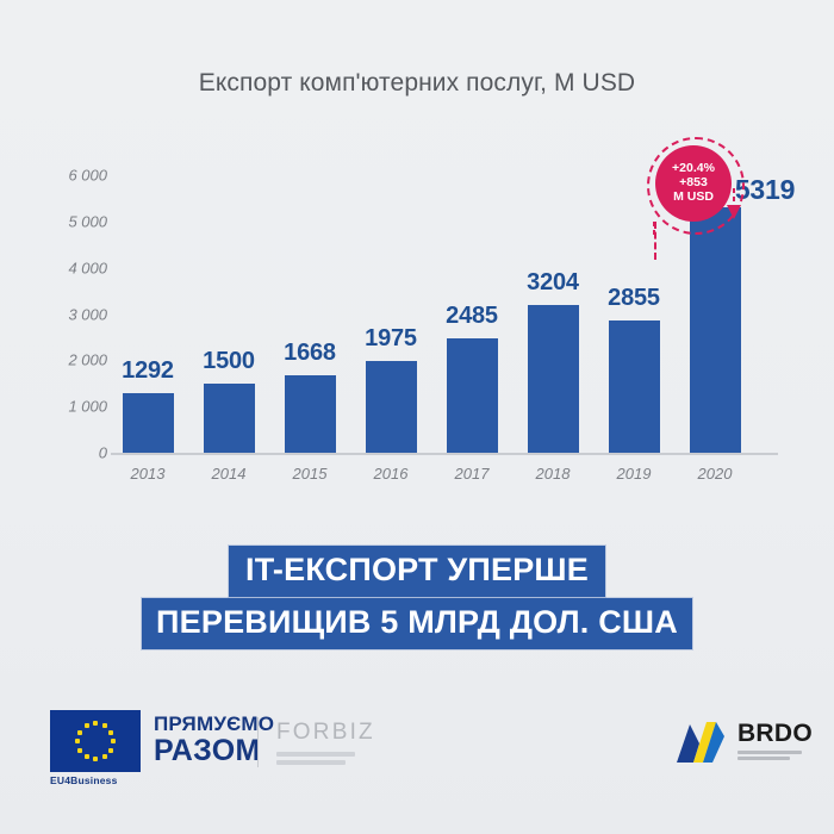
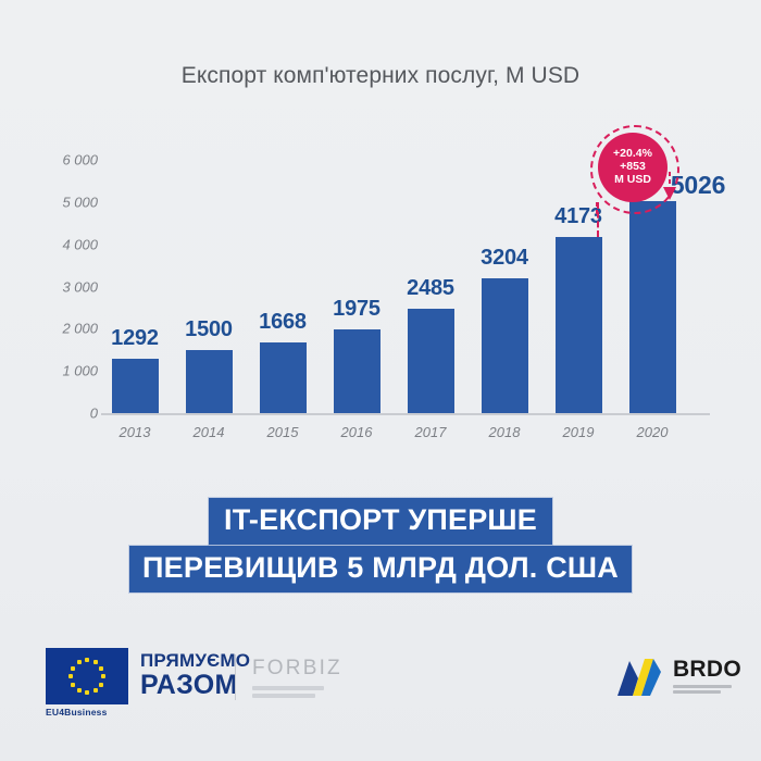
2019: 2855 -> 4173
2020: 5319 -> 5026
